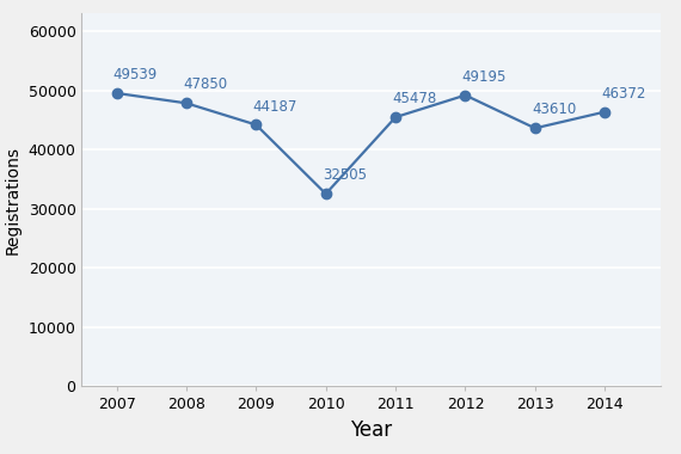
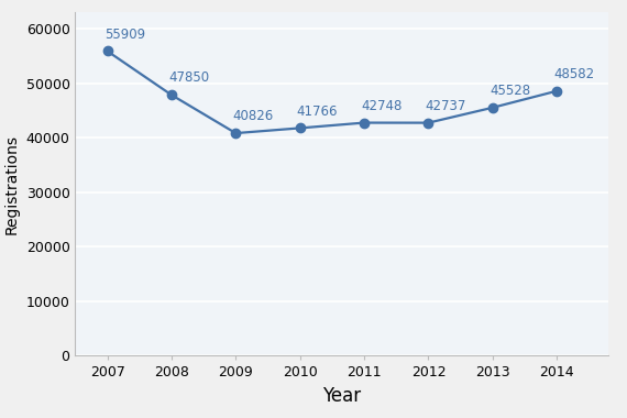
2007: 49539 -> 55909
2009: 44187 -> 40826
2010: 32505 -> 41766
2011: 45478 -> 42748
2012: 49195 -> 42737
2013: 43610 -> 45528
2014: 46372 -> 48582
